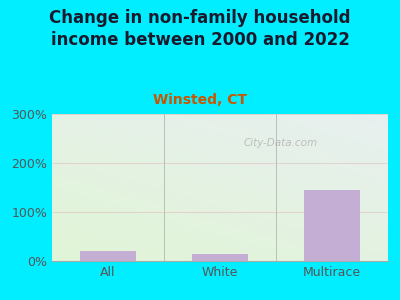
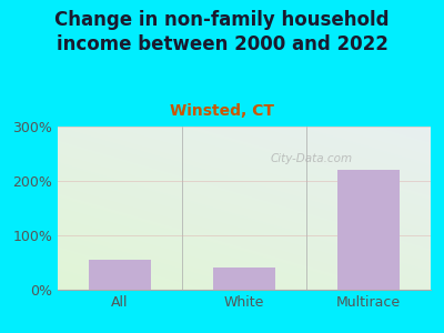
All: 20% -> 55%
White: 15% -> 40%
Multirace: 145% -> 220%
